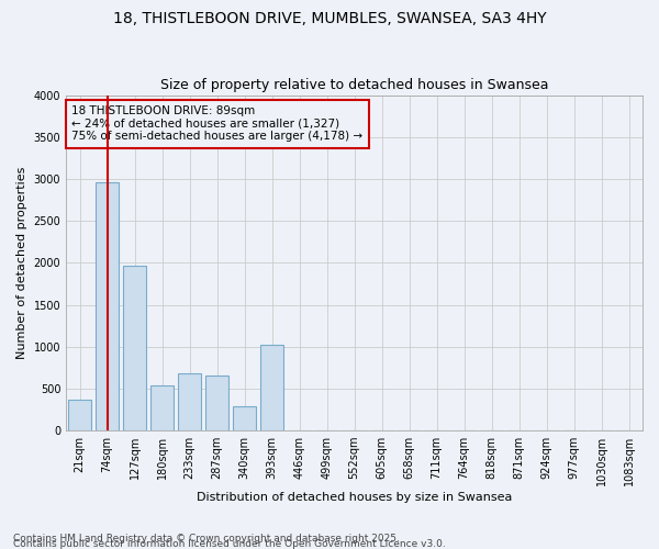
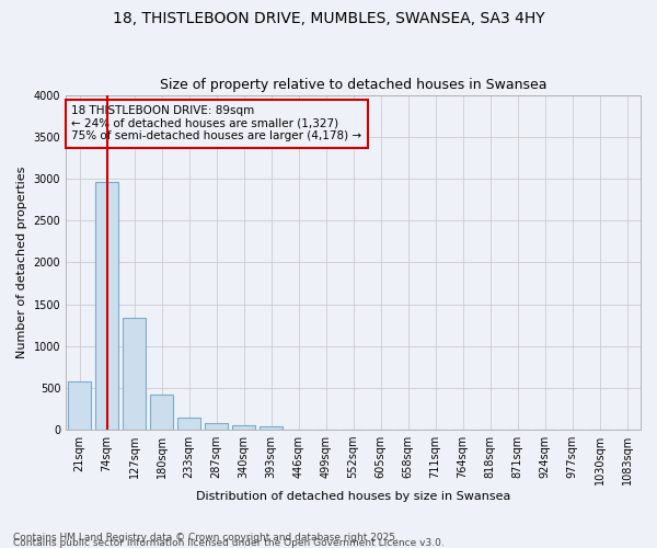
21sqm: 360 -> 580
127sqm: 1960 -> 1330
180sqm: 540 -> 420
233sqm: 680 -> 140
287sqm: 660 -> 70
340sqm: 280 -> 40
393sqm: 1020 -> 40
